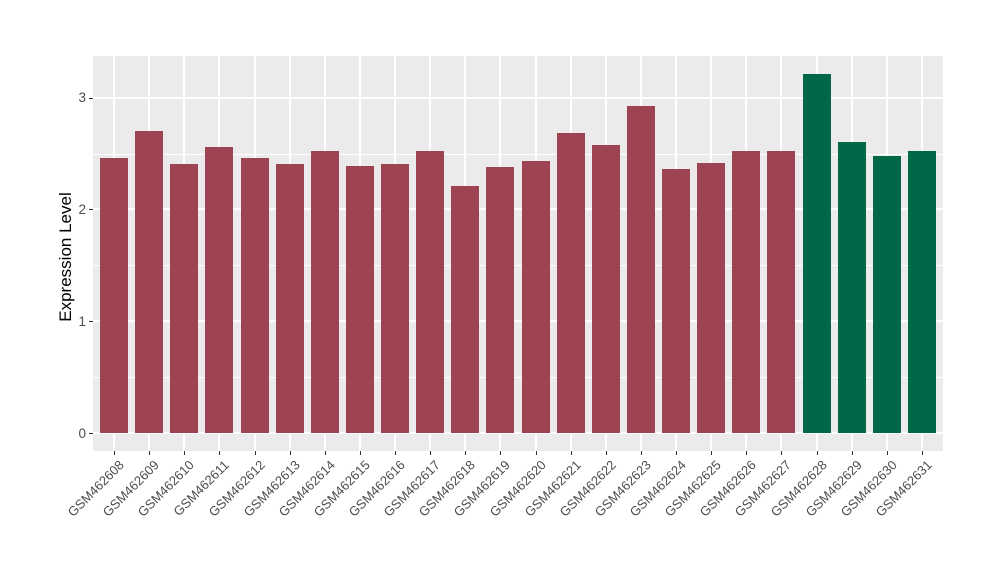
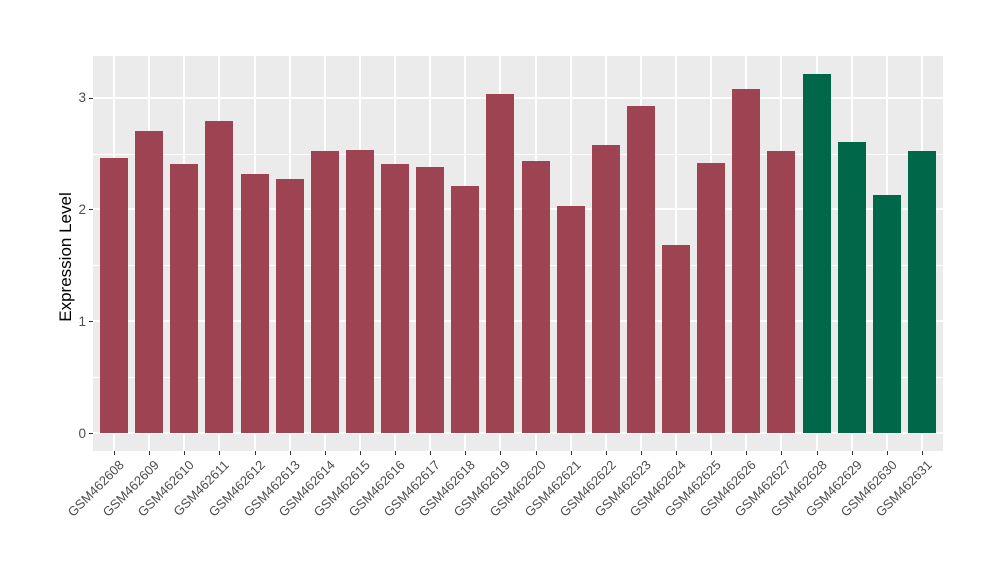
GSM462611: 2.56 -> 2.79
GSM462612: 2.46 -> 2.32
GSM462613: 2.41 -> 2.27
GSM462615: 2.39 -> 2.53
GSM462617: 2.52 -> 2.38
GSM462619: 2.38 -> 3.03
GSM462621: 2.68 -> 2.03
GSM462624: 2.36 -> 1.68
GSM462626: 2.52 -> 3.08
GSM462630: 2.48 -> 2.13
